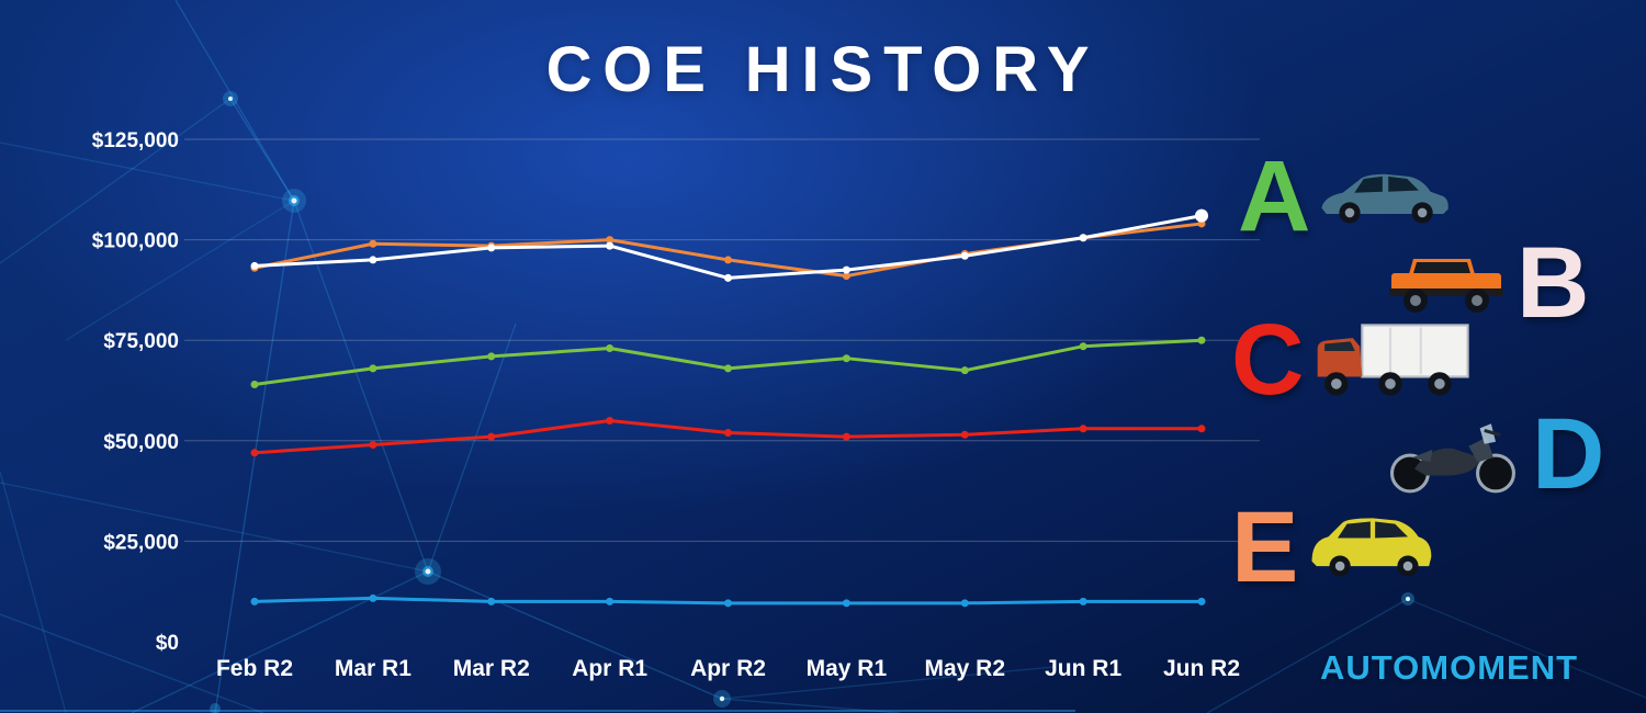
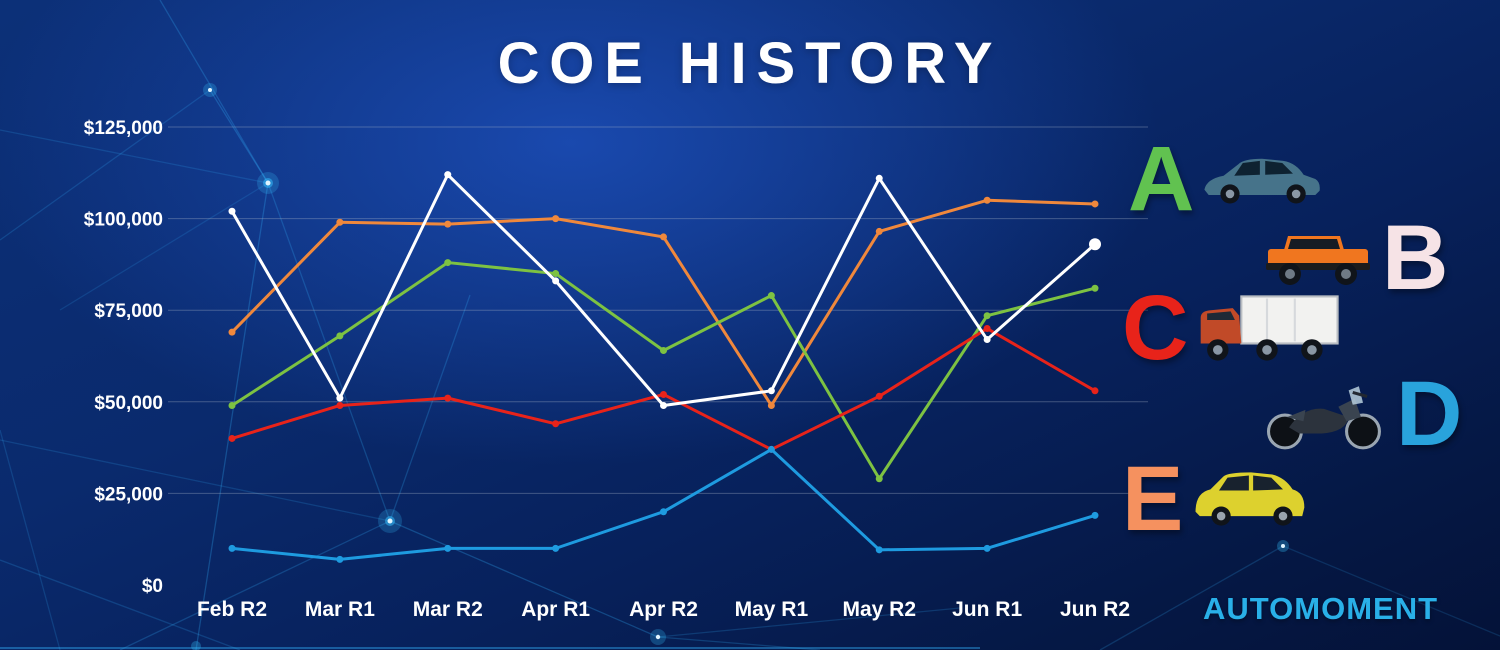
E/Feb R2: $93000 -> $69000
A/Feb R2: $64000 -> $49000
C/Feb R2: $47000 -> $40000
B/Feb R2: $94000 -> $102000
D/Mar R1: $11000 -> $7000
B/Mar R1: $95000 -> $51000
A/Mar R2: $71000 -> $88000
B/Mar R2: $98000 -> $112000
A/Apr R1: $73000 -> $85000
C/Apr R1: $55000 -> $44000
B/Apr R1: $98000 -> $83000
A/Apr R2: $68000 -> $64000
D/Apr R2: $10000 -> $20000
B/Apr R2: $90000 -> $49000
E/May R1: $91000 -> $49000
A/May R1: $70000 -> $79000
C/May R1: $51000 -> $37000
D/May R1: $10000 -> $37000
B/May R1: $92000 -> $53000
A/May R2: $68000 -> $29000
B/May R2: $96000 -> $111000
E/Jun R1: $100000 -> $105000
C/Jun R1: $53000 -> $70000
B/Jun R1: $100000 -> $67000
A/Jun R2: $75000 -> $81000
D/Jun R2: $10000 -> $19000
B/Jun R2: $106000 -> $93000
